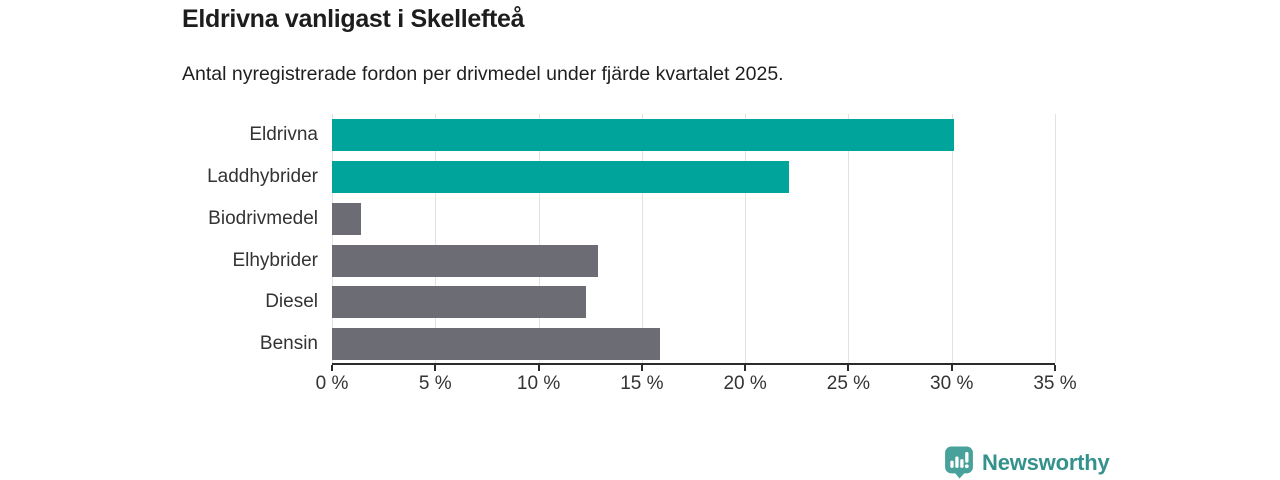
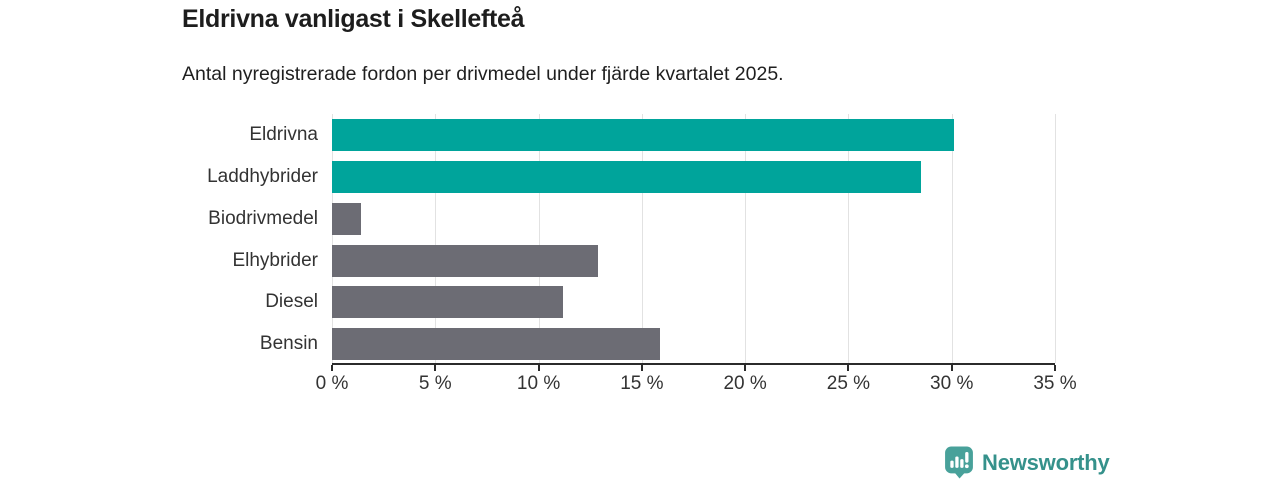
Laddhybrider: 22.1% -> 28.5%
Diesel: 12.3% -> 11.2%
